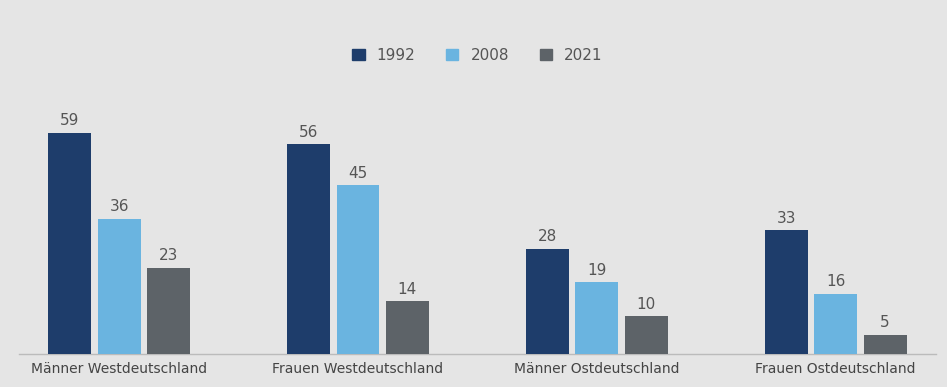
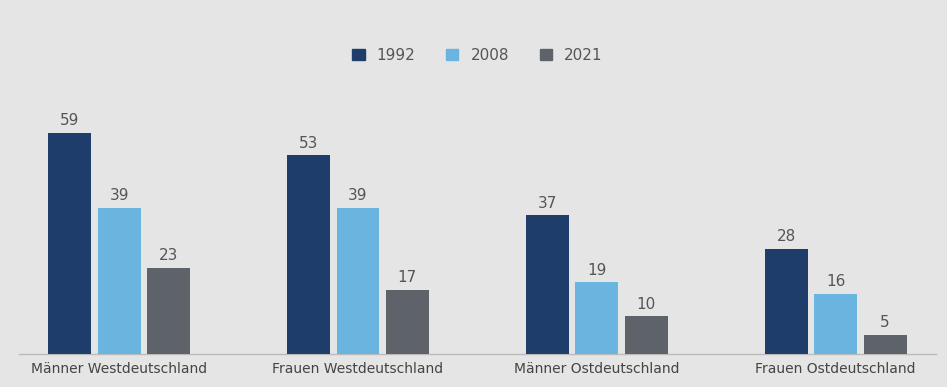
2008/Männer Westdeutschland: 36 -> 39
1992/Frauen Westdeutschland: 56 -> 53
2008/Frauen Westdeutschland: 45 -> 39
2021/Frauen Westdeutschland: 14 -> 17
1992/Männer Ostdeutschland: 28 -> 37
1992/Frauen Ostdeutschland: 33 -> 28
